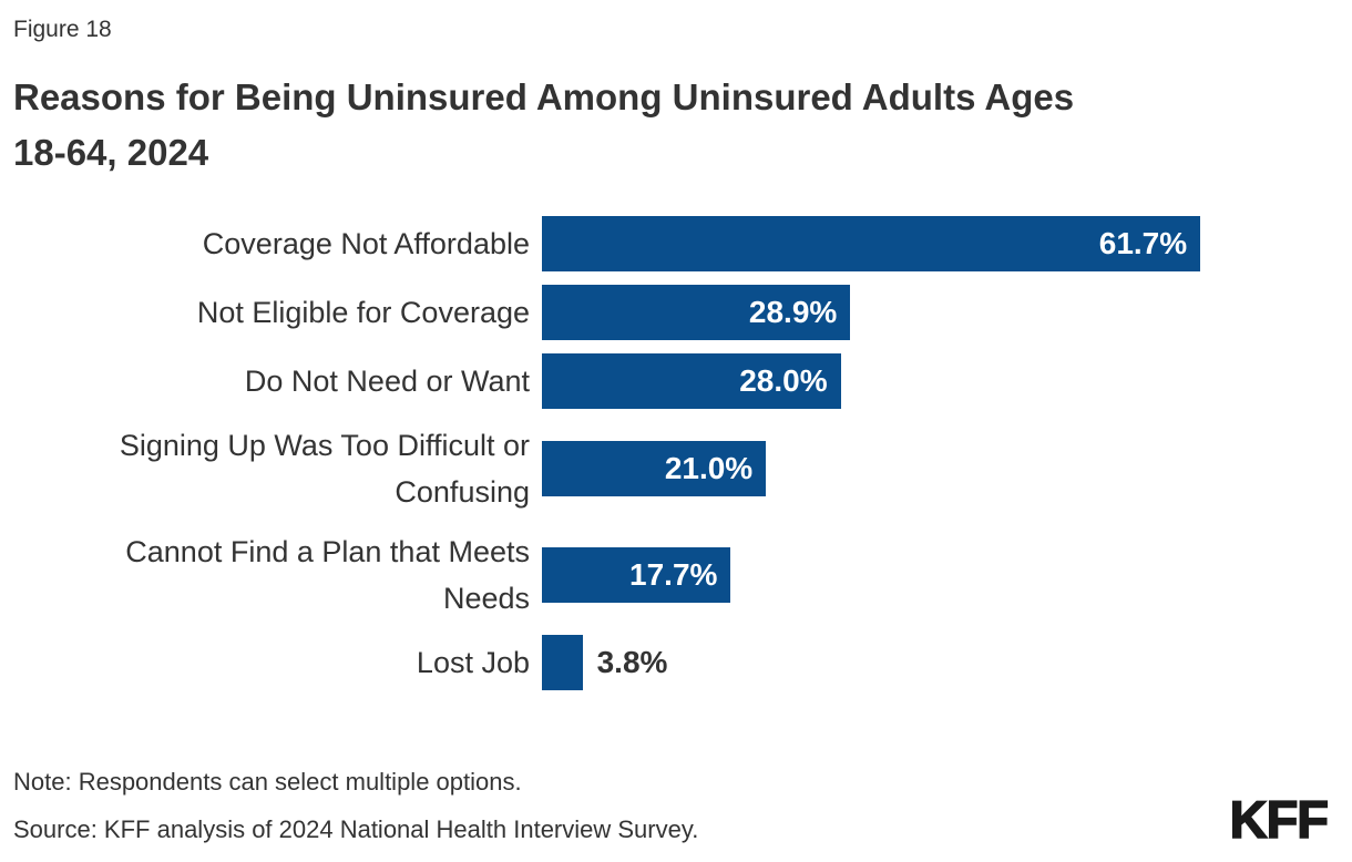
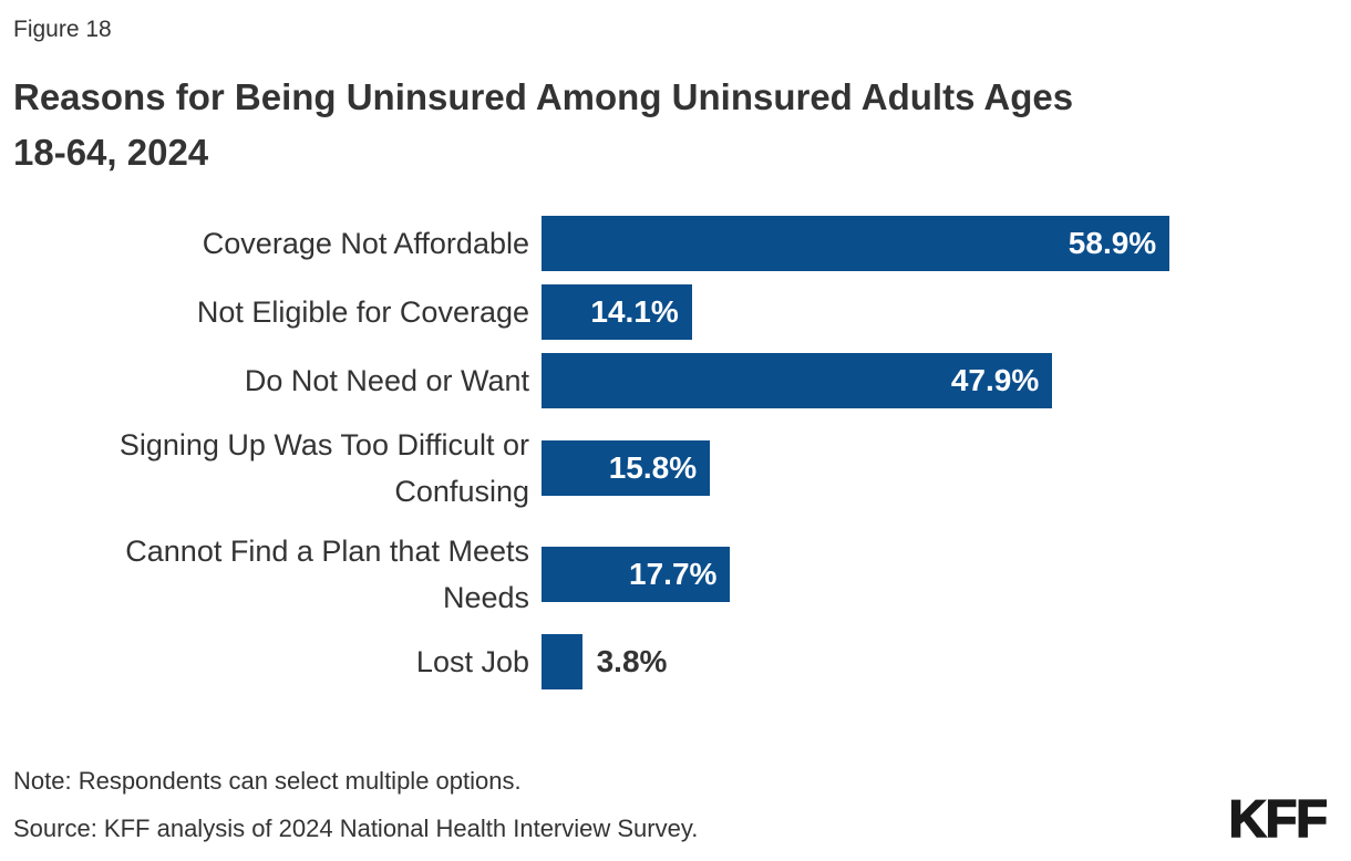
Coverage Not Affordable: 61.7% -> 58.9%
Not Eligible for Coverage: 28.9% -> 14.1%
Do Not Need or Want: 28.0% -> 47.9%
Signing Up Was Too Difficult or Confusing: 21.0% -> 15.8%
